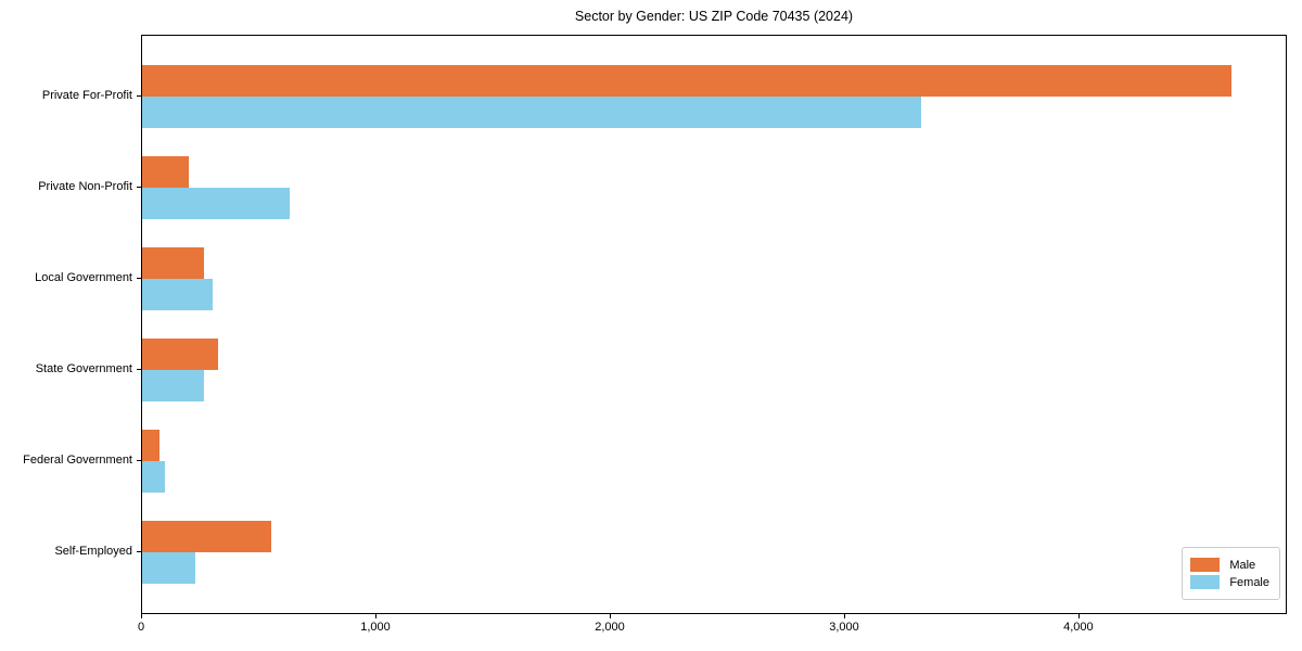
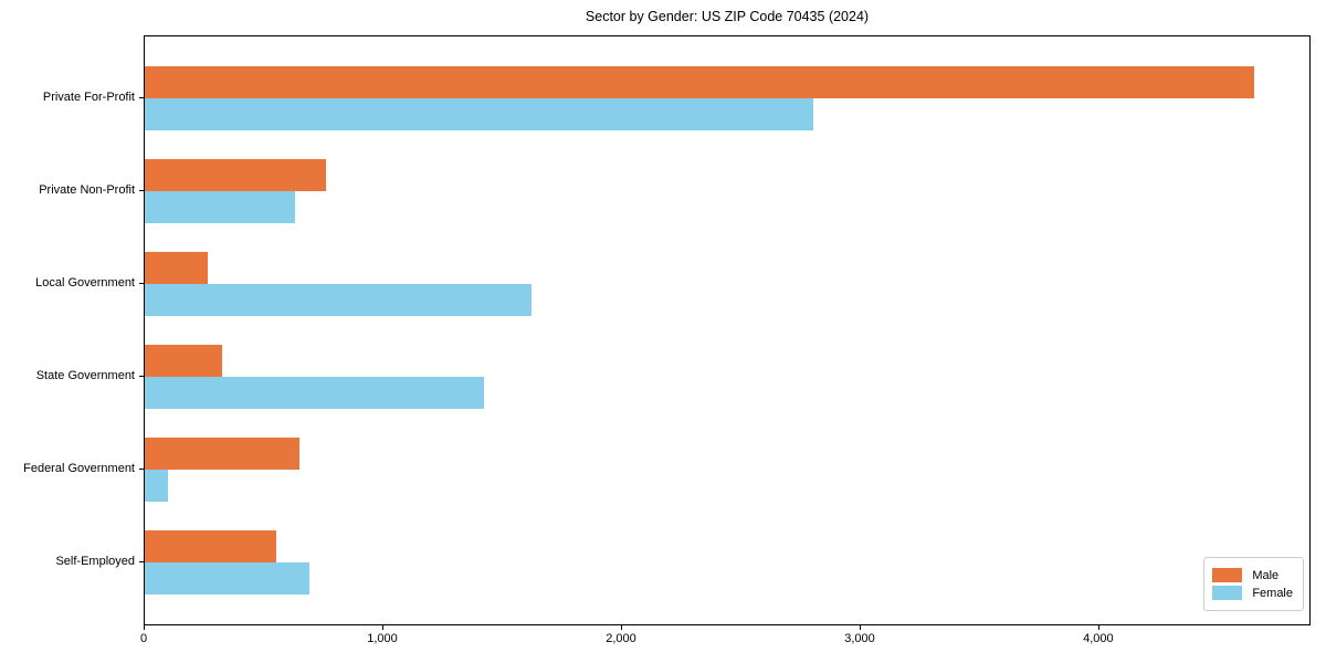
Female/Private For-Profit: 3320 -> 2800
Male/Private Non-Profit: 200 -> 760
Female/Local Government: 300 -> 1620
Female/State Government: 260 -> 1420
Male/Federal Government: 70 -> 650
Female/Self-Employed: 230 -> 690
